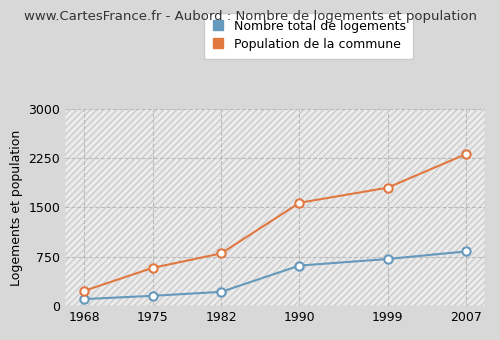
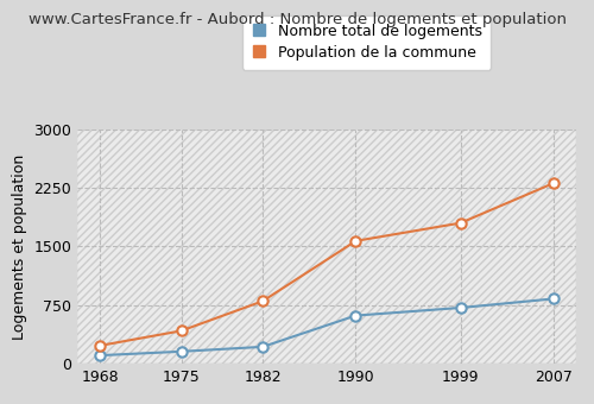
Population de la commune/1975: 580 -> 420
